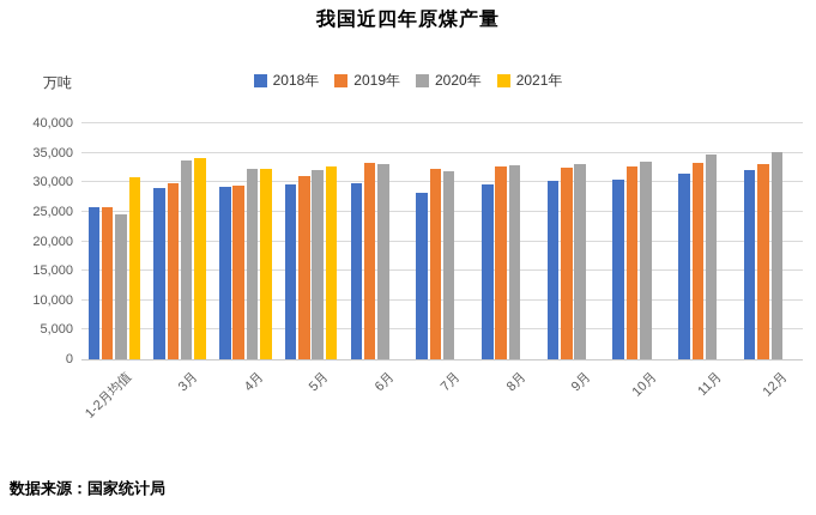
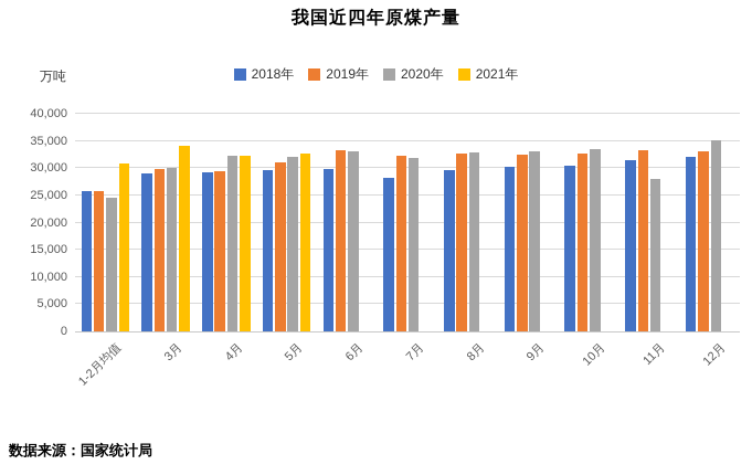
2020年/3月: 34000 -> 30000
2020年/11月: 35000 -> 28000
